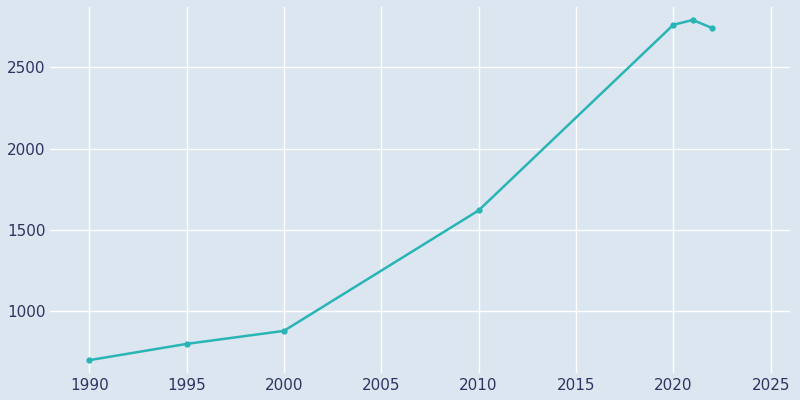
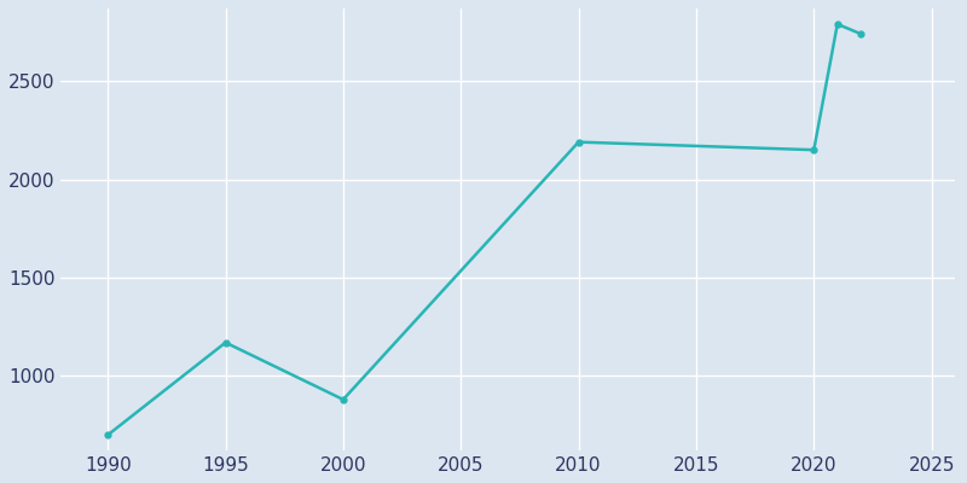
1995: 800 -> 1170
2010: 1620 -> 2190
2020: 2760 -> 2150
